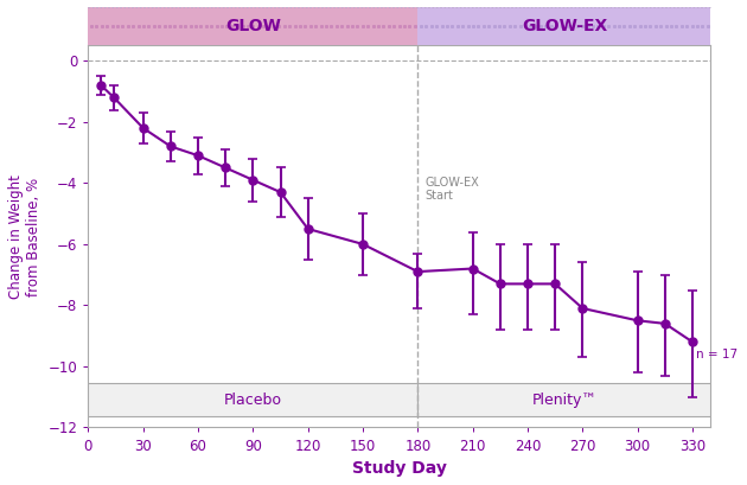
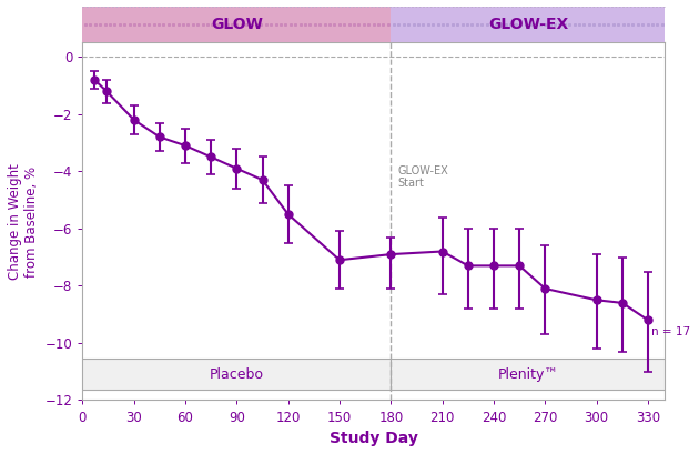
150: -6.0 -> -7.1
